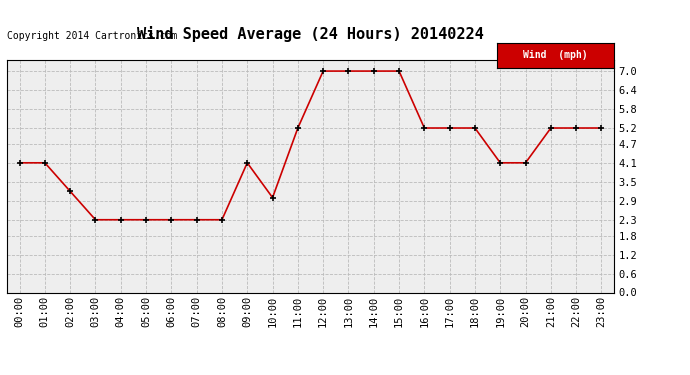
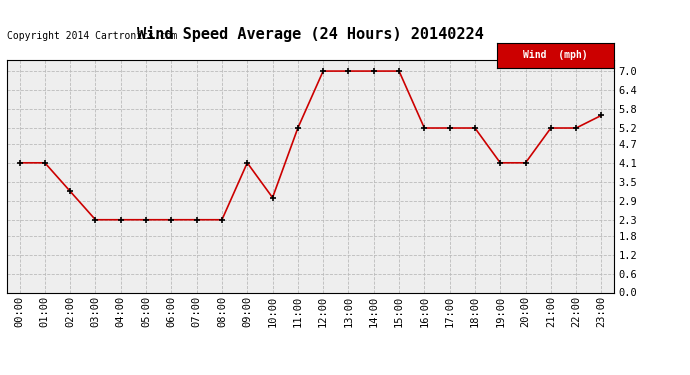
23:00: 5.2 -> 5.6
